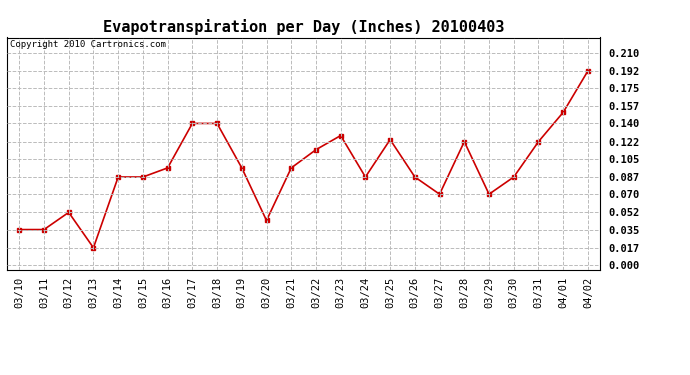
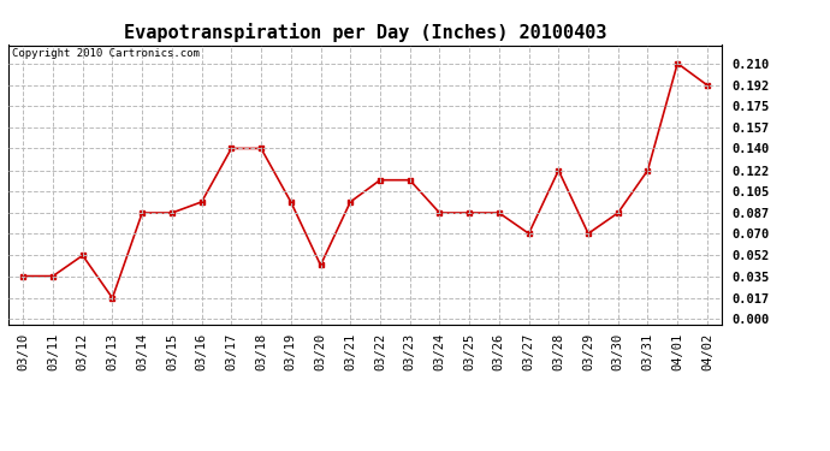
03/23: 0.128 -> 0.114
03/25: 0.124 -> 0.087
04/01: 0.151 -> 0.210
